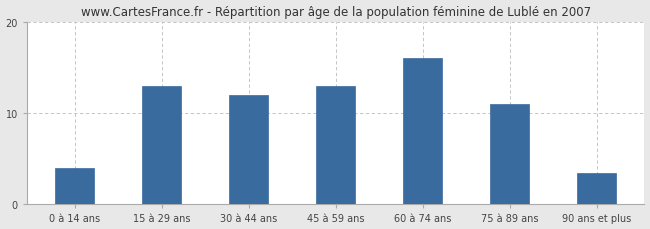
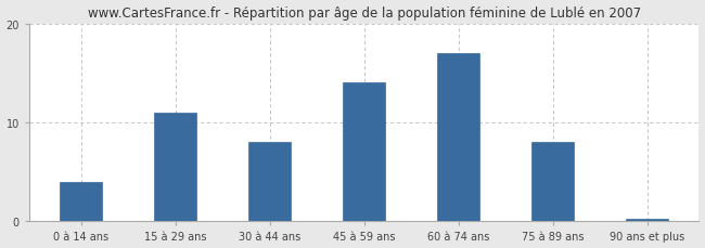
15 à 29 ans: 13.0 -> 11.0
30 à 44 ans: 12.0 -> 8.0
45 à 59 ans: 13.0 -> 14.0
60 à 74 ans: 16.0 -> 17.0
75 à 89 ans: 11.0 -> 8.0
90 ans et plus: 3.4 -> 0.3
